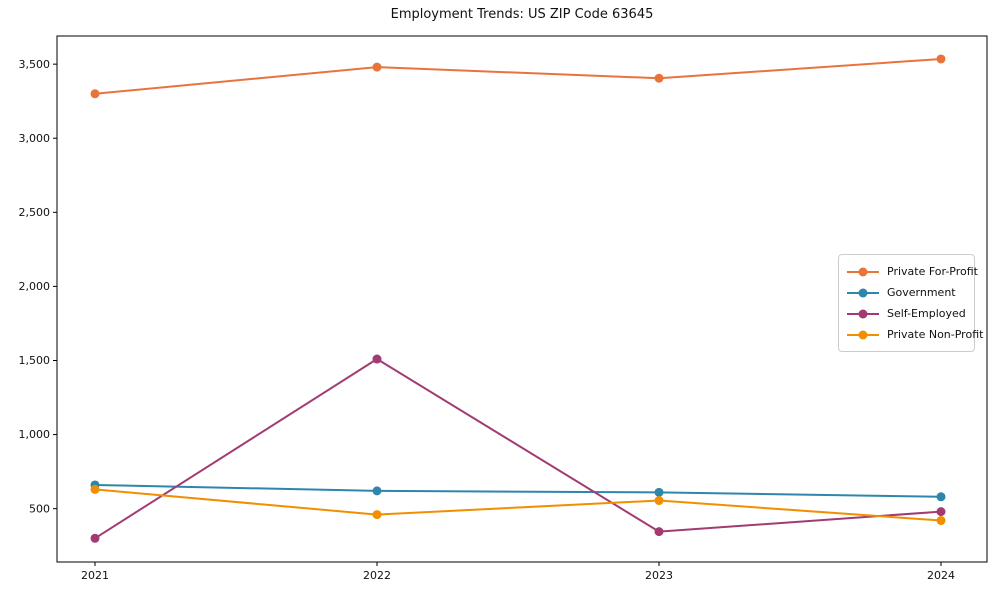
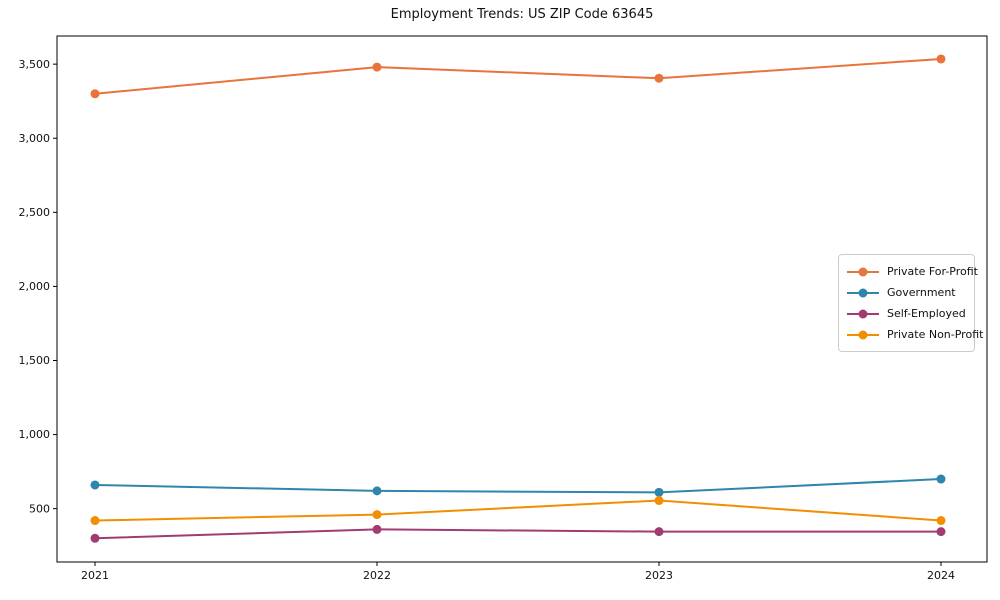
Private Non-Profit/2021: 630 -> 420
Self-Employed/2022: 1510 -> 360
Government/2024: 580 -> 700
Self-Employed/2024: 480 -> 340
